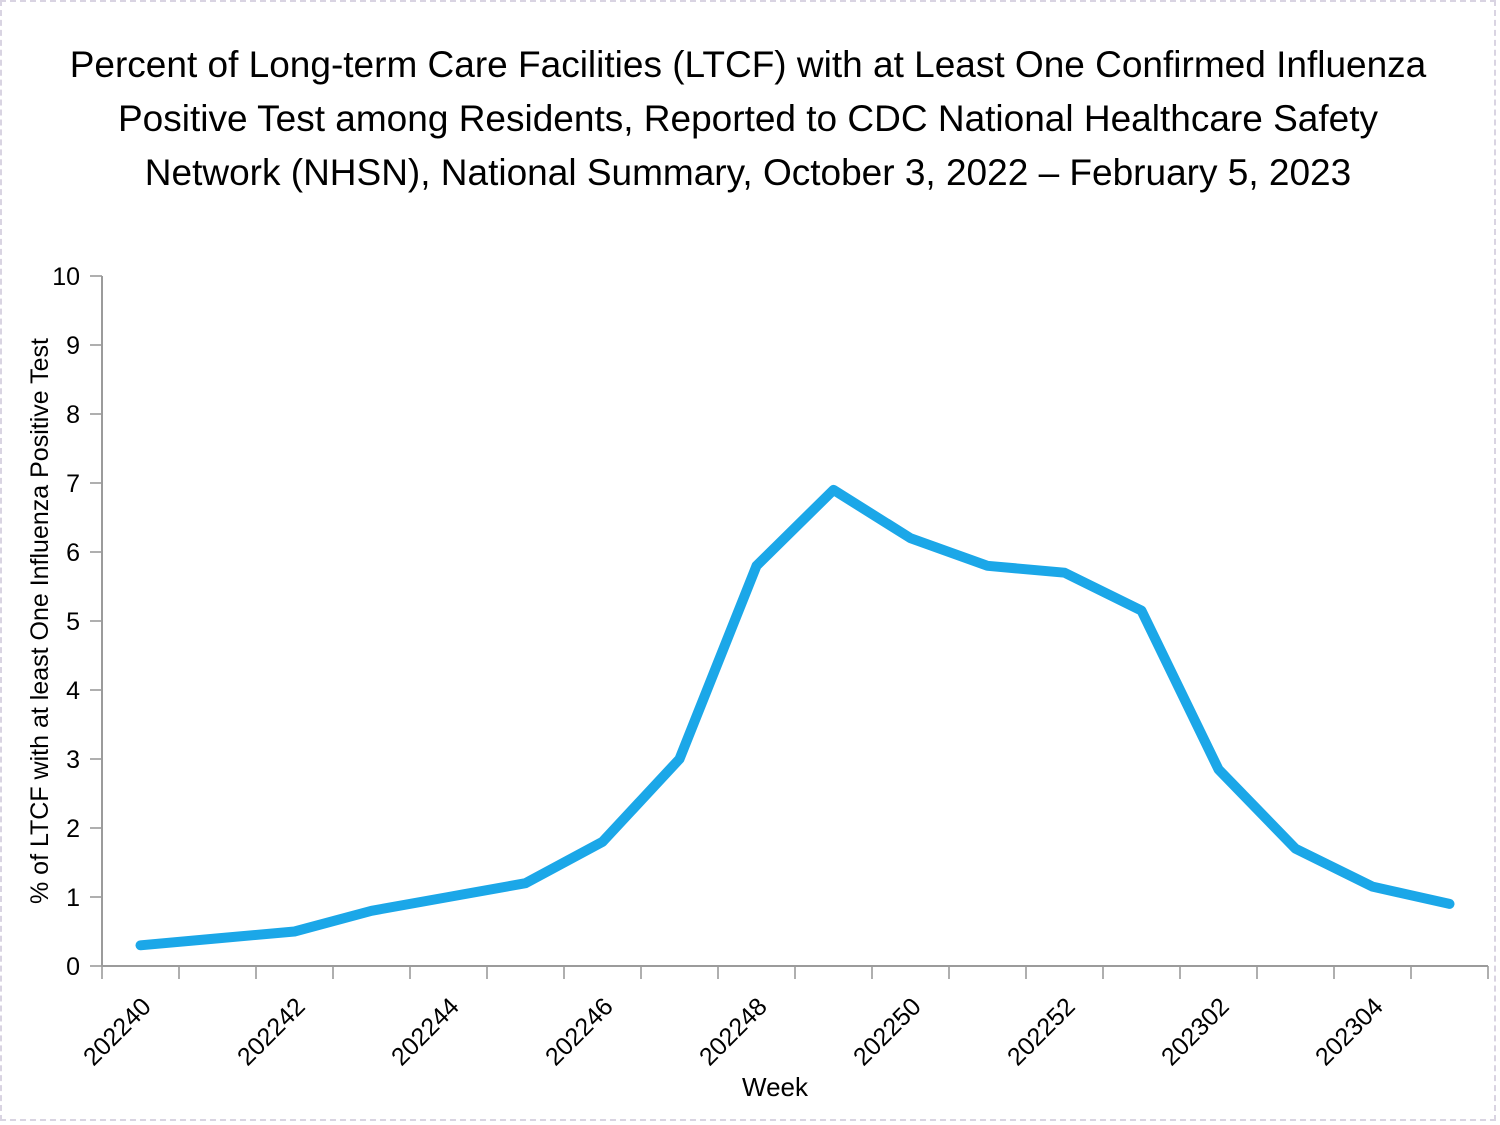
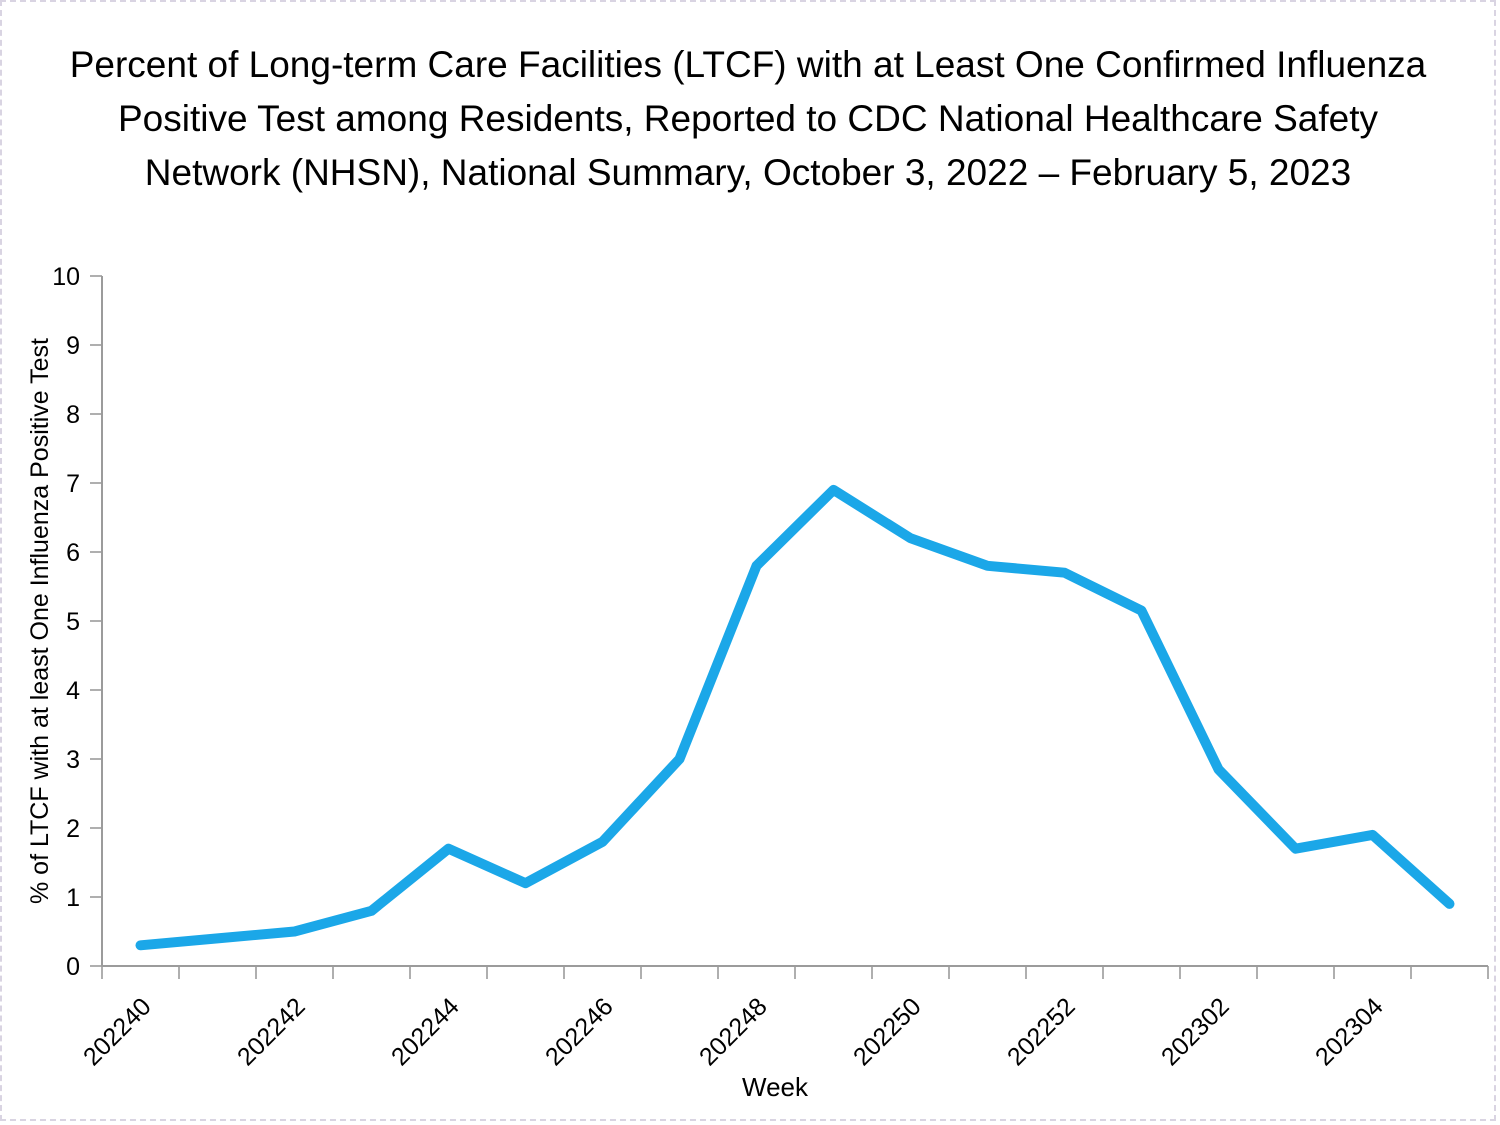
202244: 1.0 -> 1.7
202304: 1.1 -> 1.9
